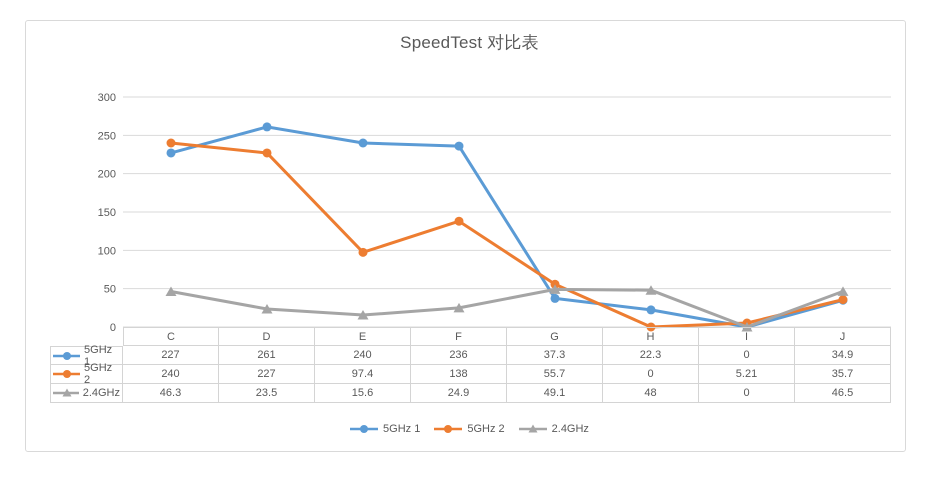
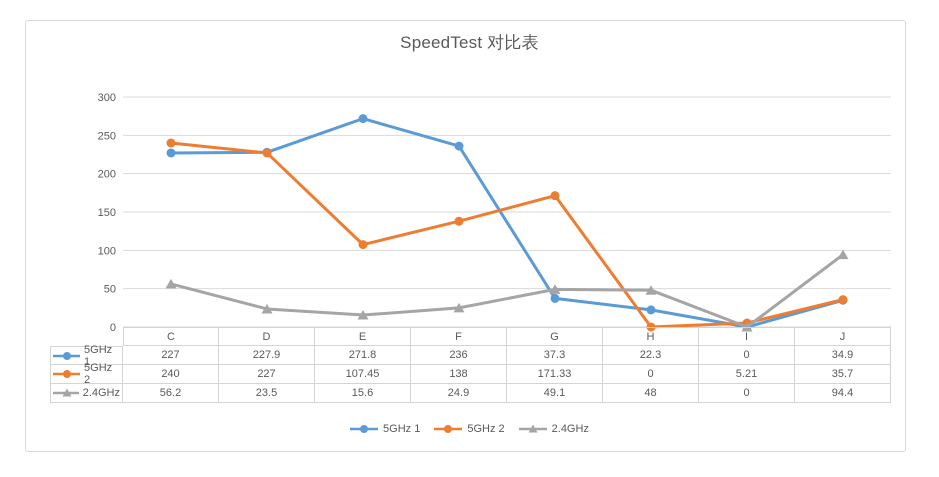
2.4GHz/C: 46.3 -> 56.2
5GHz 1/D: 261 -> 227.9
5GHz 1/E: 240 -> 271.8
5GHz 2/E: 97.4 -> 107.45
5GHz 2/G: 55.7 -> 171.33
2.4GHz/J: 46.5 -> 94.4
